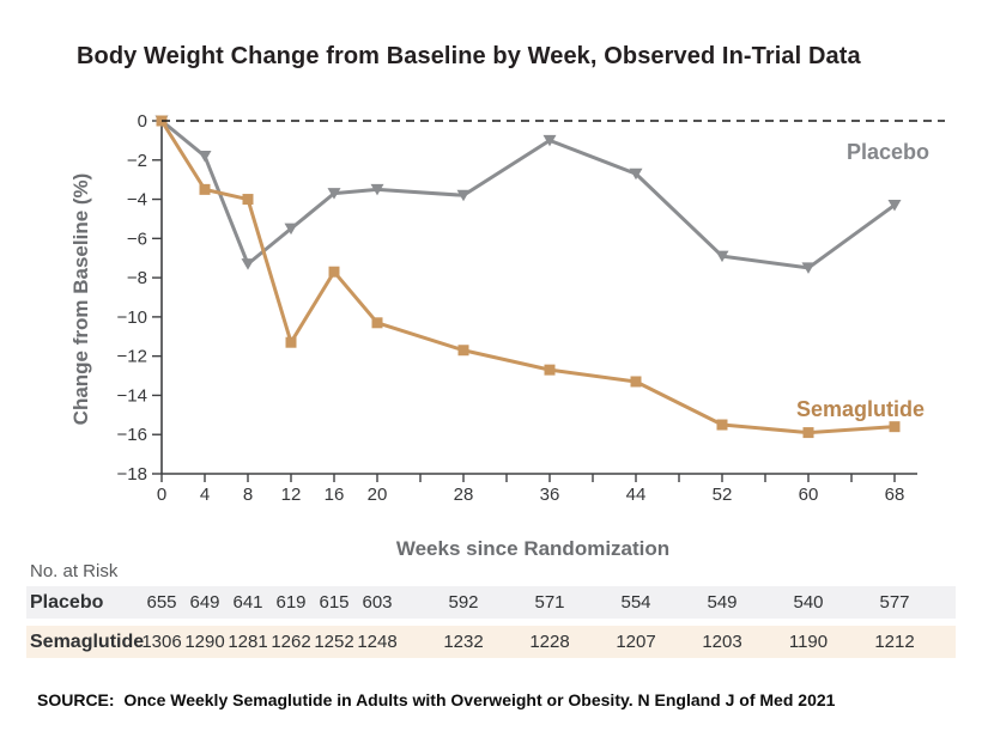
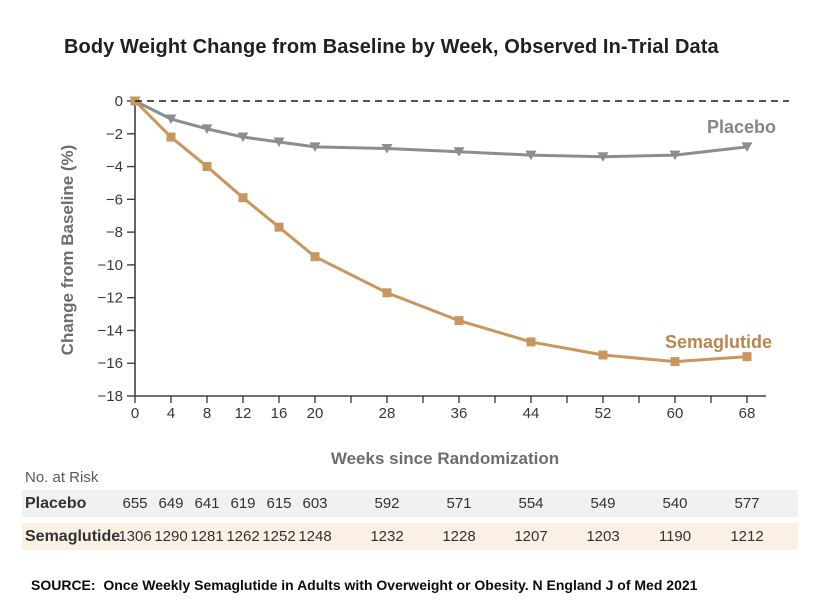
Placebo/4: -1.8 -> -1.1
Semaglutide/4: -3.5 -> -2.2
Placebo/8: -7.3 -> -1.7
Placebo/12: -5.5 -> -2.2
Semaglutide/12: -11.3 -> -5.9
Placebo/16: -3.7 -> -2.5
Placebo/20: -3.5 -> -2.8
Semaglutide/20: -10.3 -> -9.5
Placebo/28: -3.8 -> -2.9
Placebo/36: -1.0 -> -3.1
Semaglutide/36: -12.7 -> -13.4
Placebo/44: -2.7 -> -3.3
Semaglutide/44: -13.3 -> -14.7
Placebo/52: -6.9 -> -3.4
Placebo/60: -7.5 -> -3.3
Placebo/68: -4.3 -> -2.8
